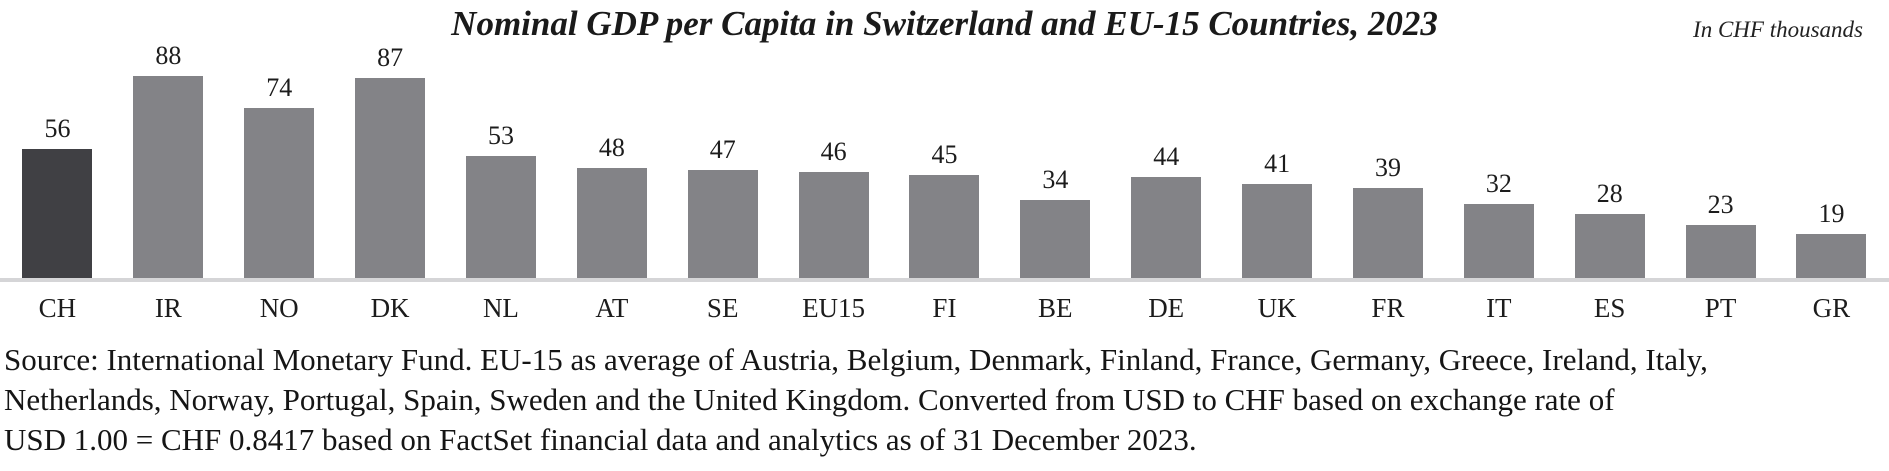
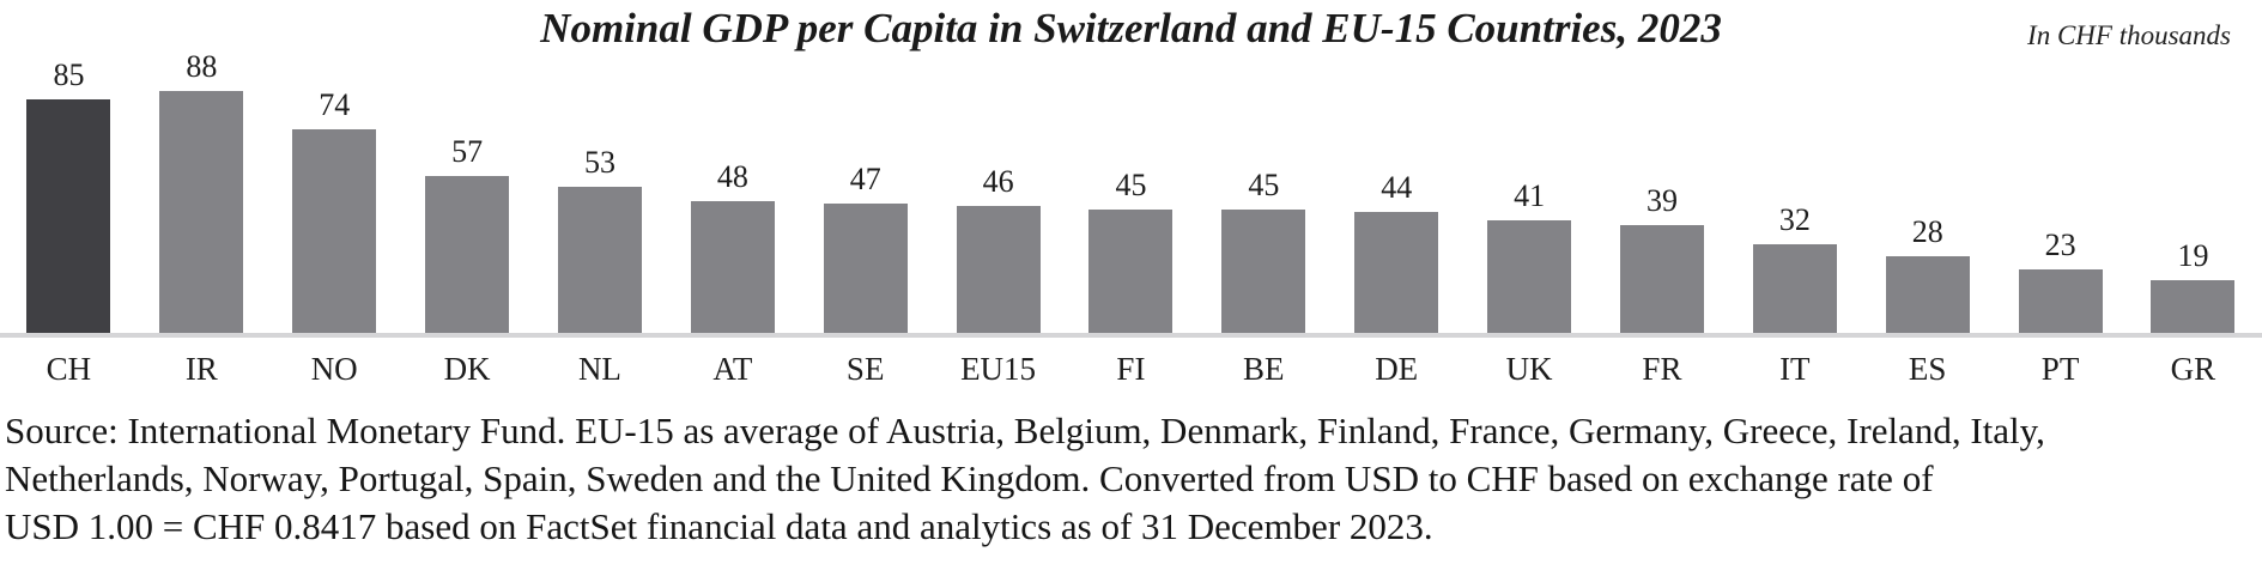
CH: 56 -> 85
DK: 87 -> 57
BE: 34 -> 45
